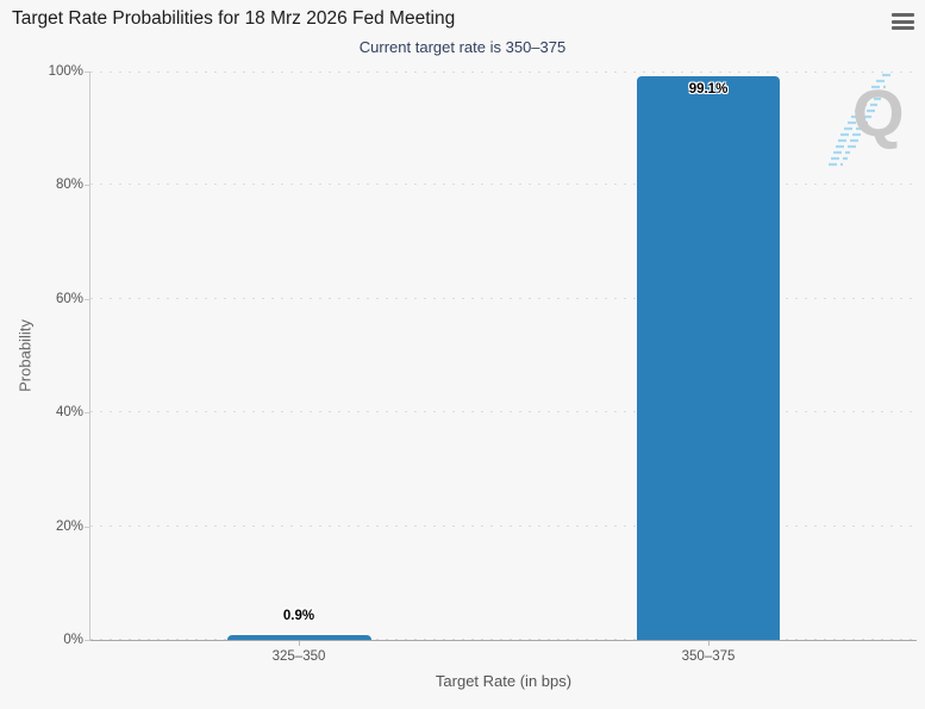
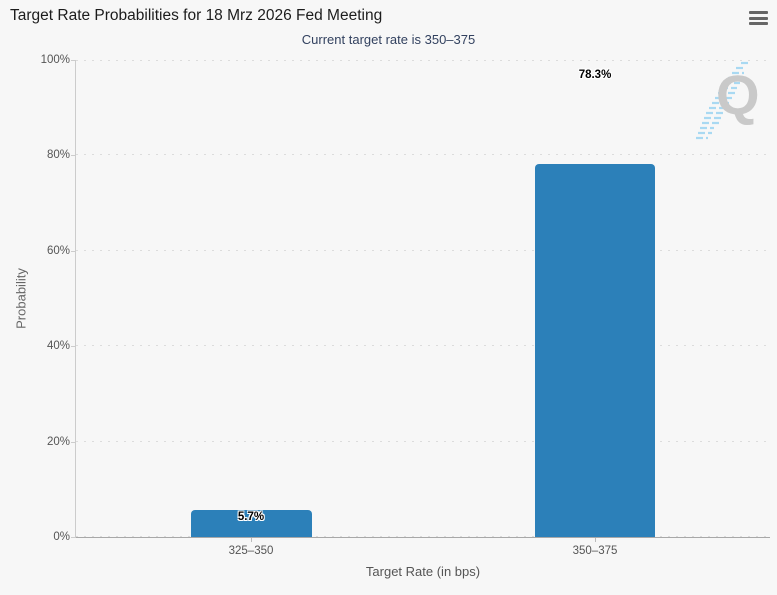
325–350: 0.9% -> 5.7%
350–375: 99.1% -> 78.3%
